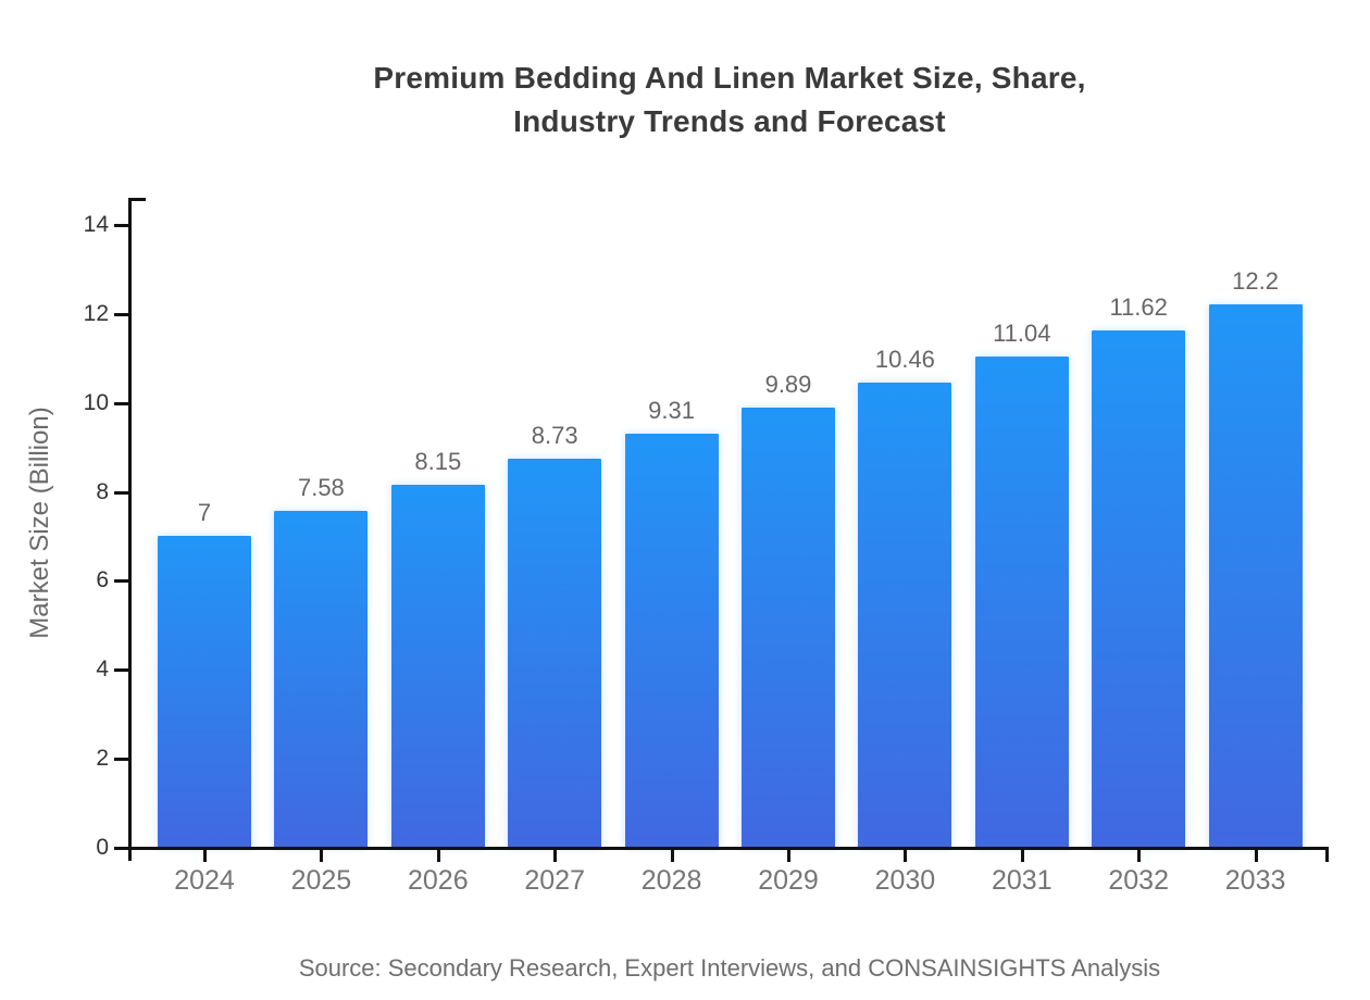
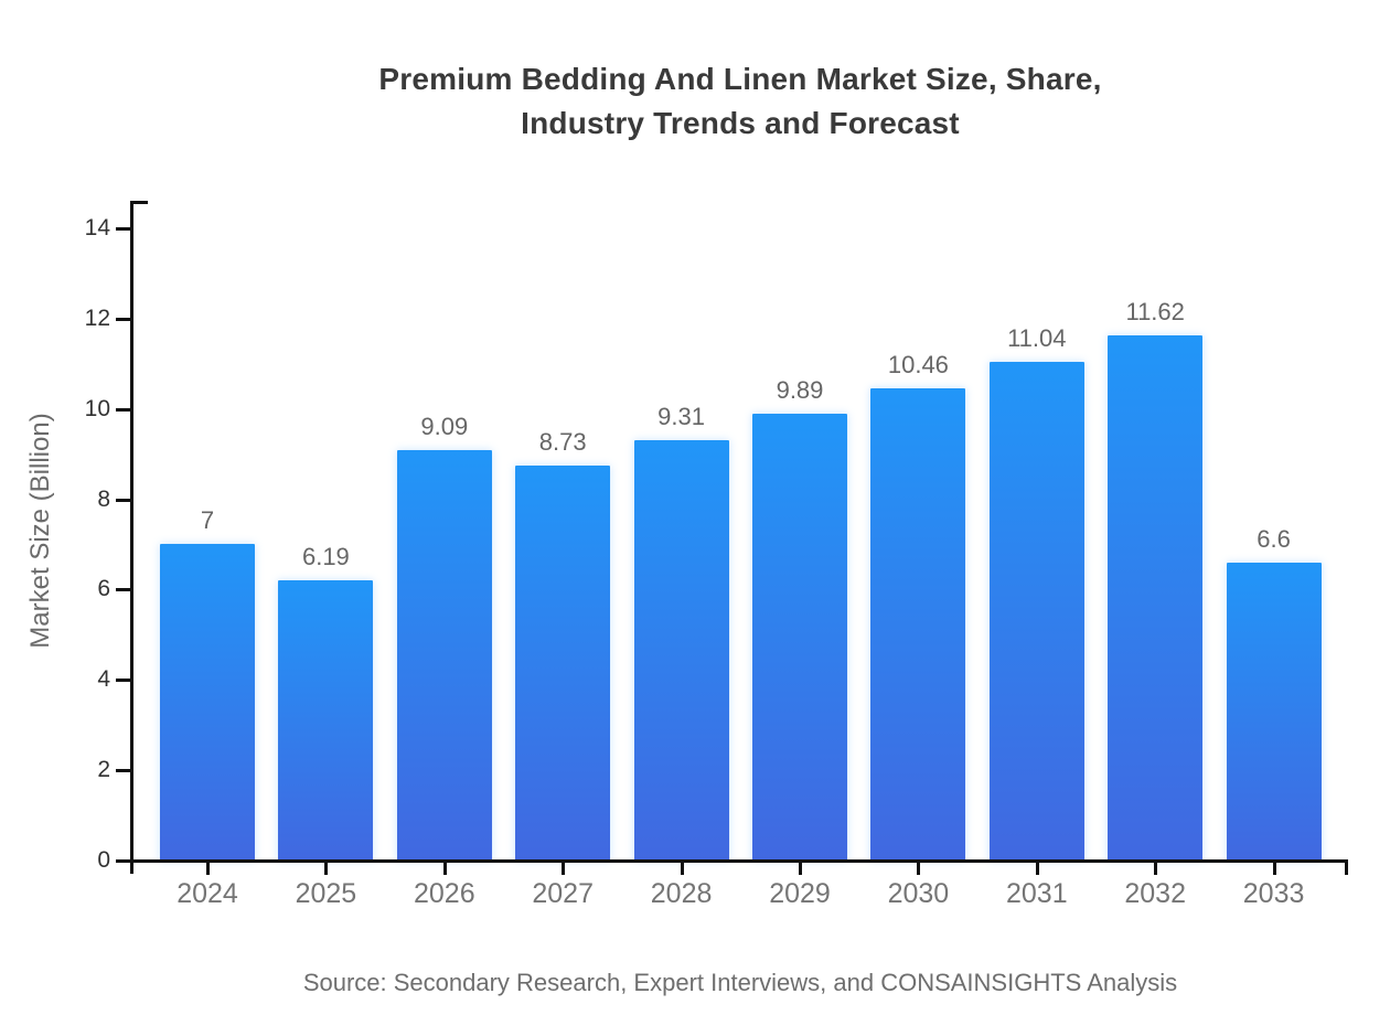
2025: 7.58 -> 6.19
2026: 8.15 -> 9.09
2033: 12.2 -> 6.6
